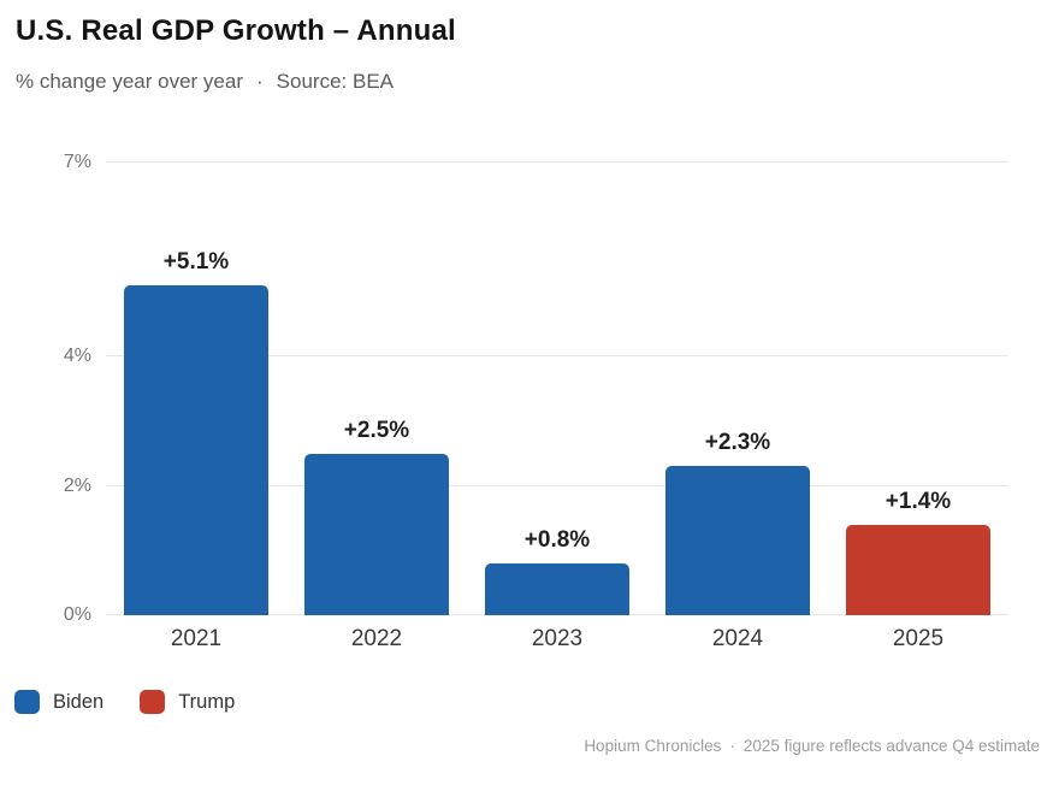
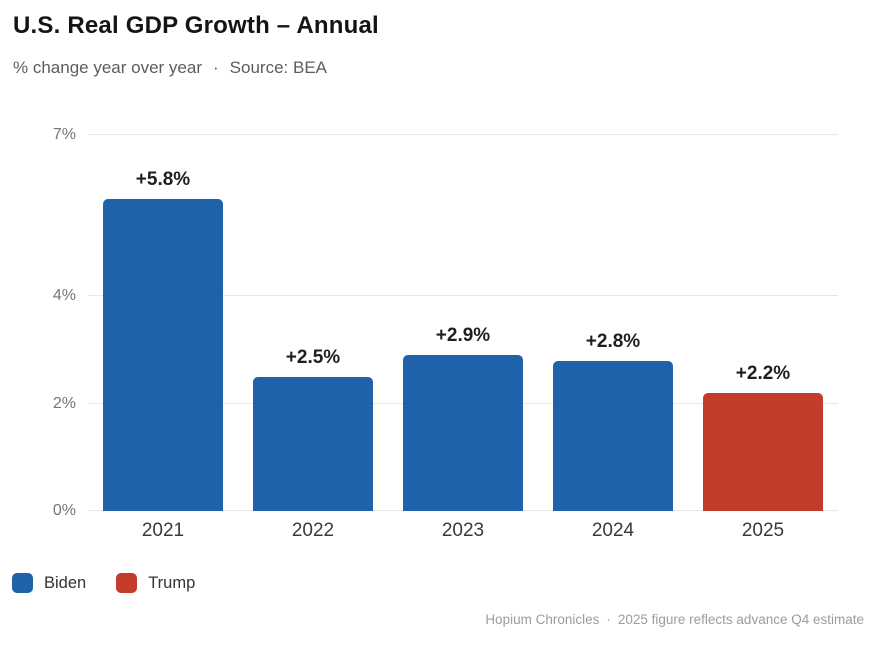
2021: +5.1% -> +5.8%
2023: +0.8% -> +2.9%
2024: +2.3% -> +2.8%
2025: +1.4% -> +2.2%
